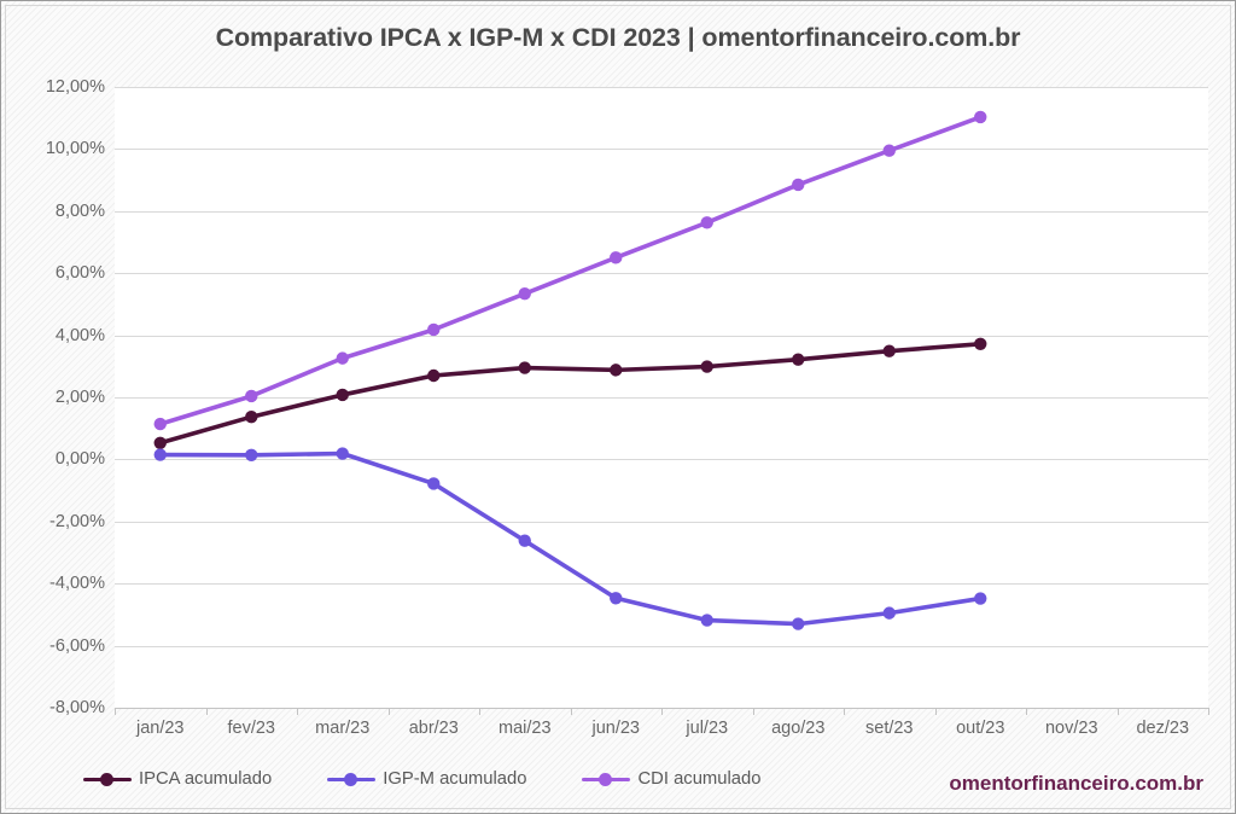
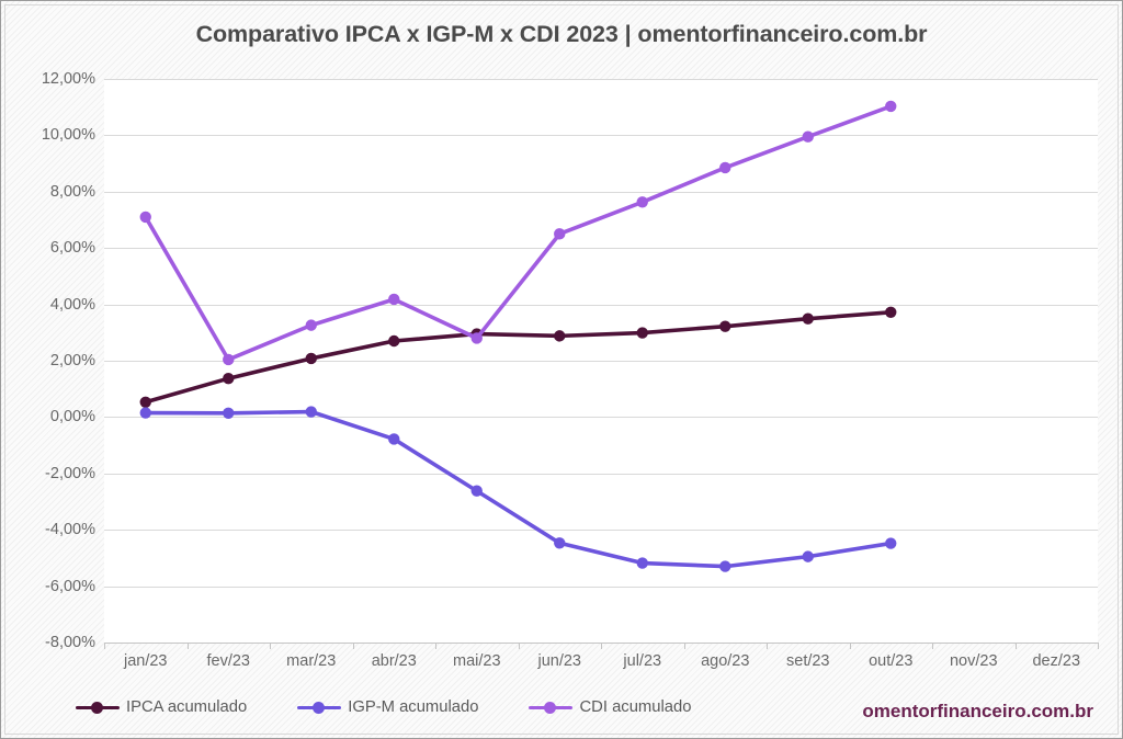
CDI acumulado/jan/23: 1,1% -> 7,1%
CDI acumulado/mai/23: 5,3% -> 2,8%
